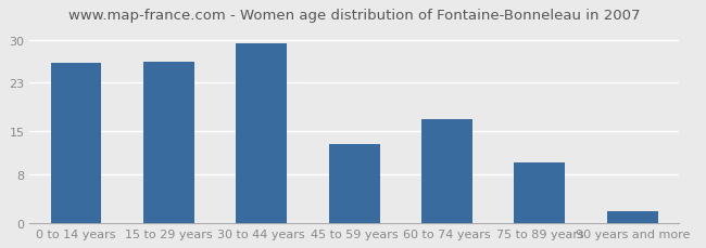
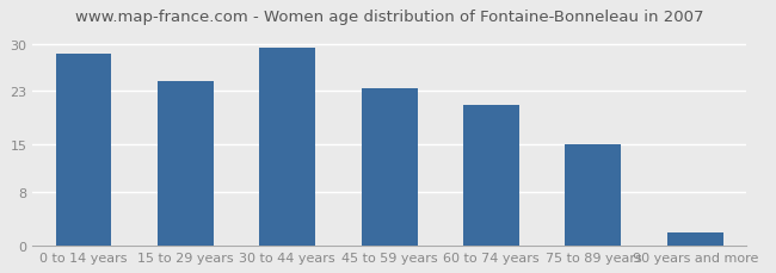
0 to 14 years: 26.2 -> 28.5
15 to 29 years: 26.4 -> 24.5
45 to 59 years: 13.0 -> 23.5
60 to 74 years: 17.0 -> 21.0
75 to 89 years: 10.0 -> 15.0
